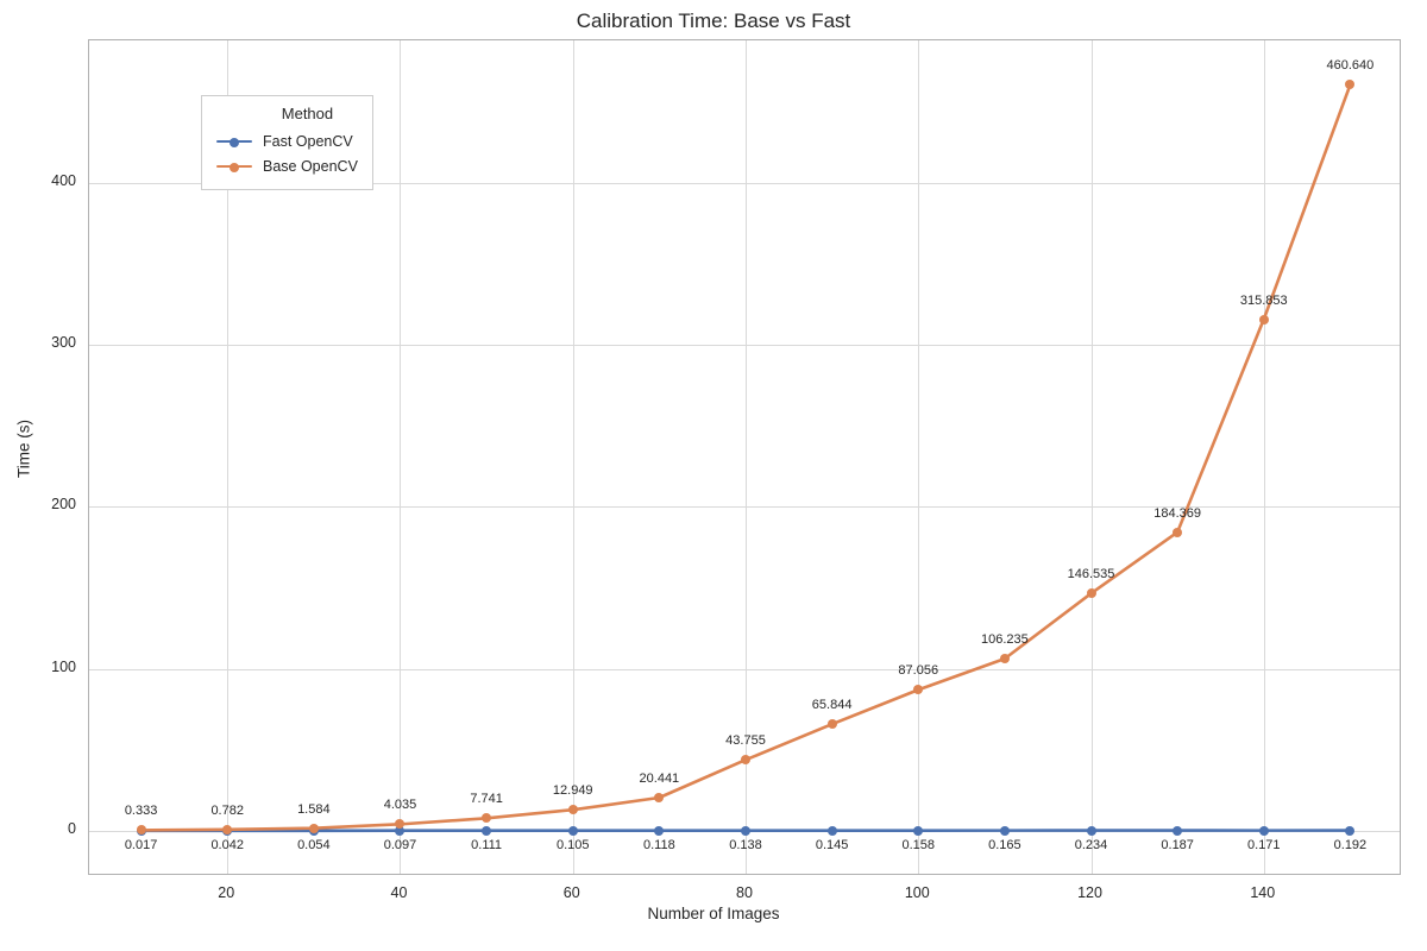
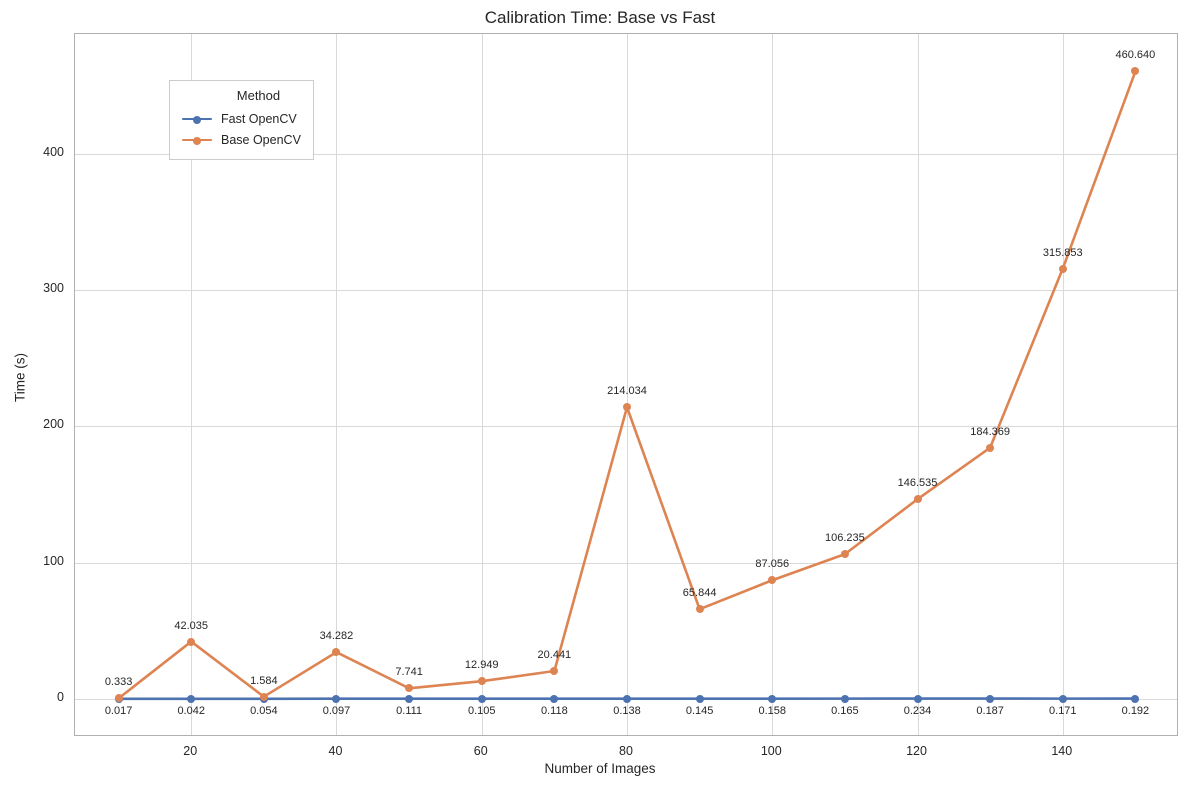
Base OpenCV/20: 0.782 -> 42.035
Base OpenCV/40: 4.035 -> 34.282
Base OpenCV/80: 43.755 -> 214.034
